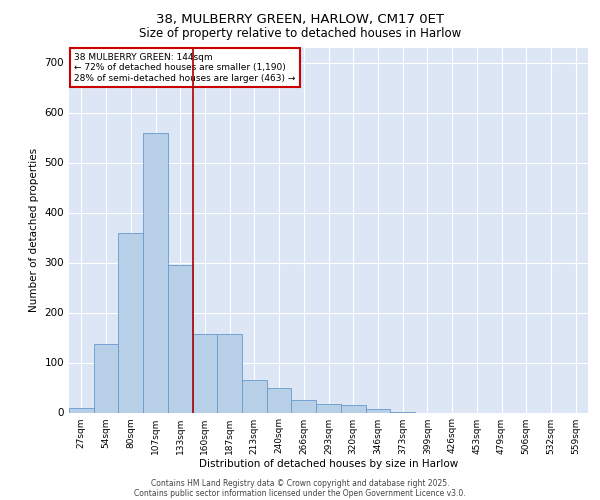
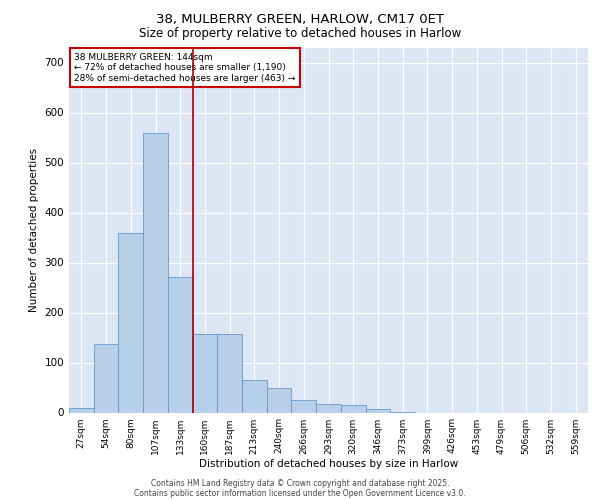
133sqm: 295 -> 272
